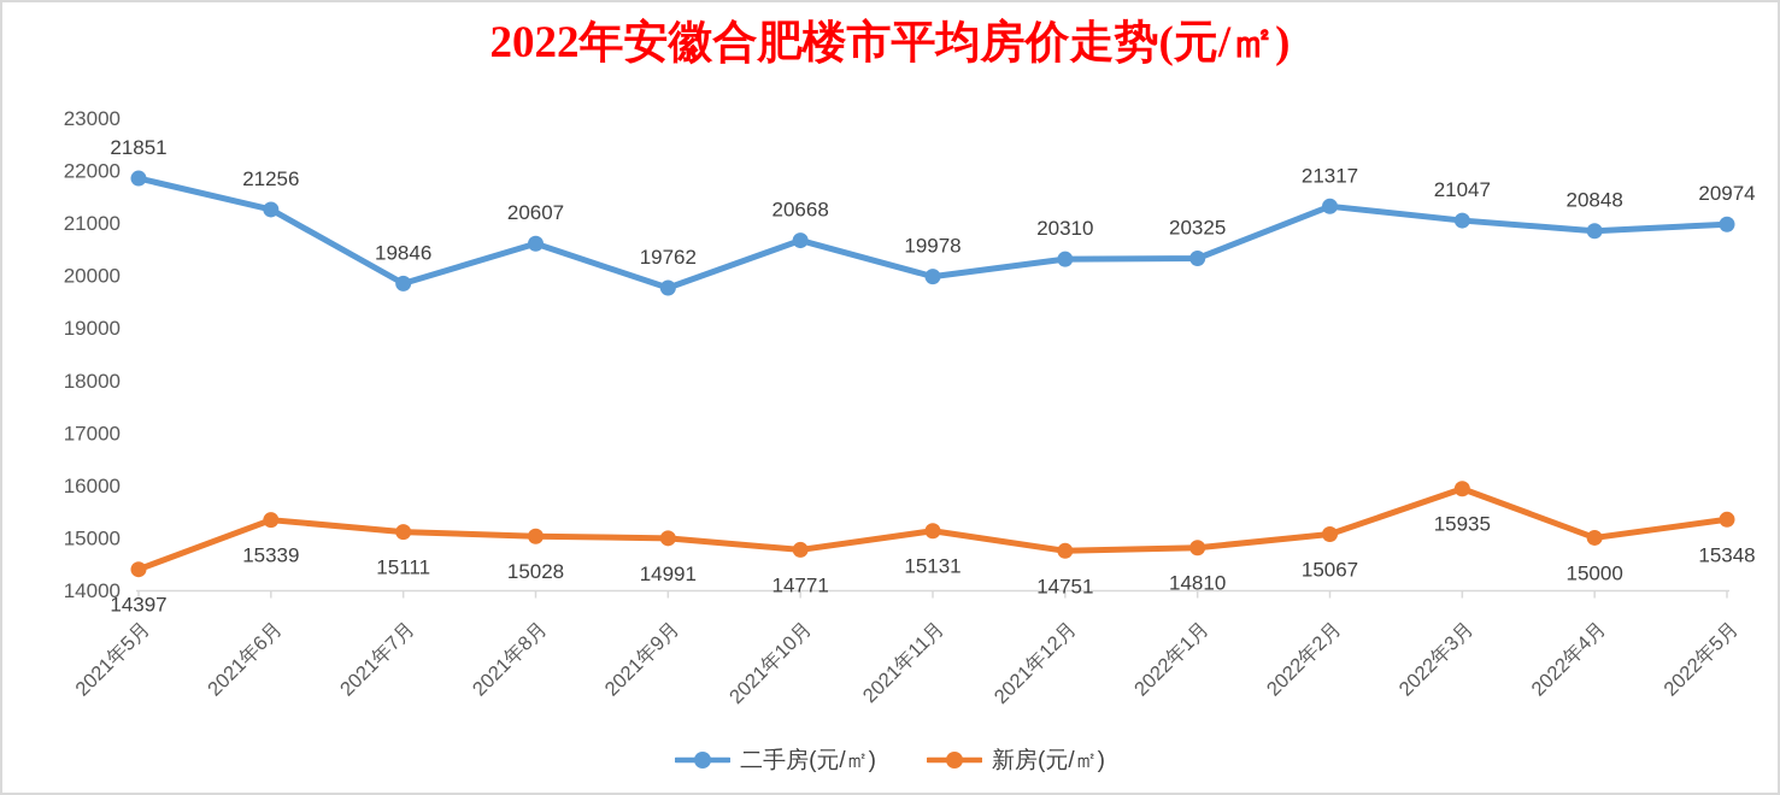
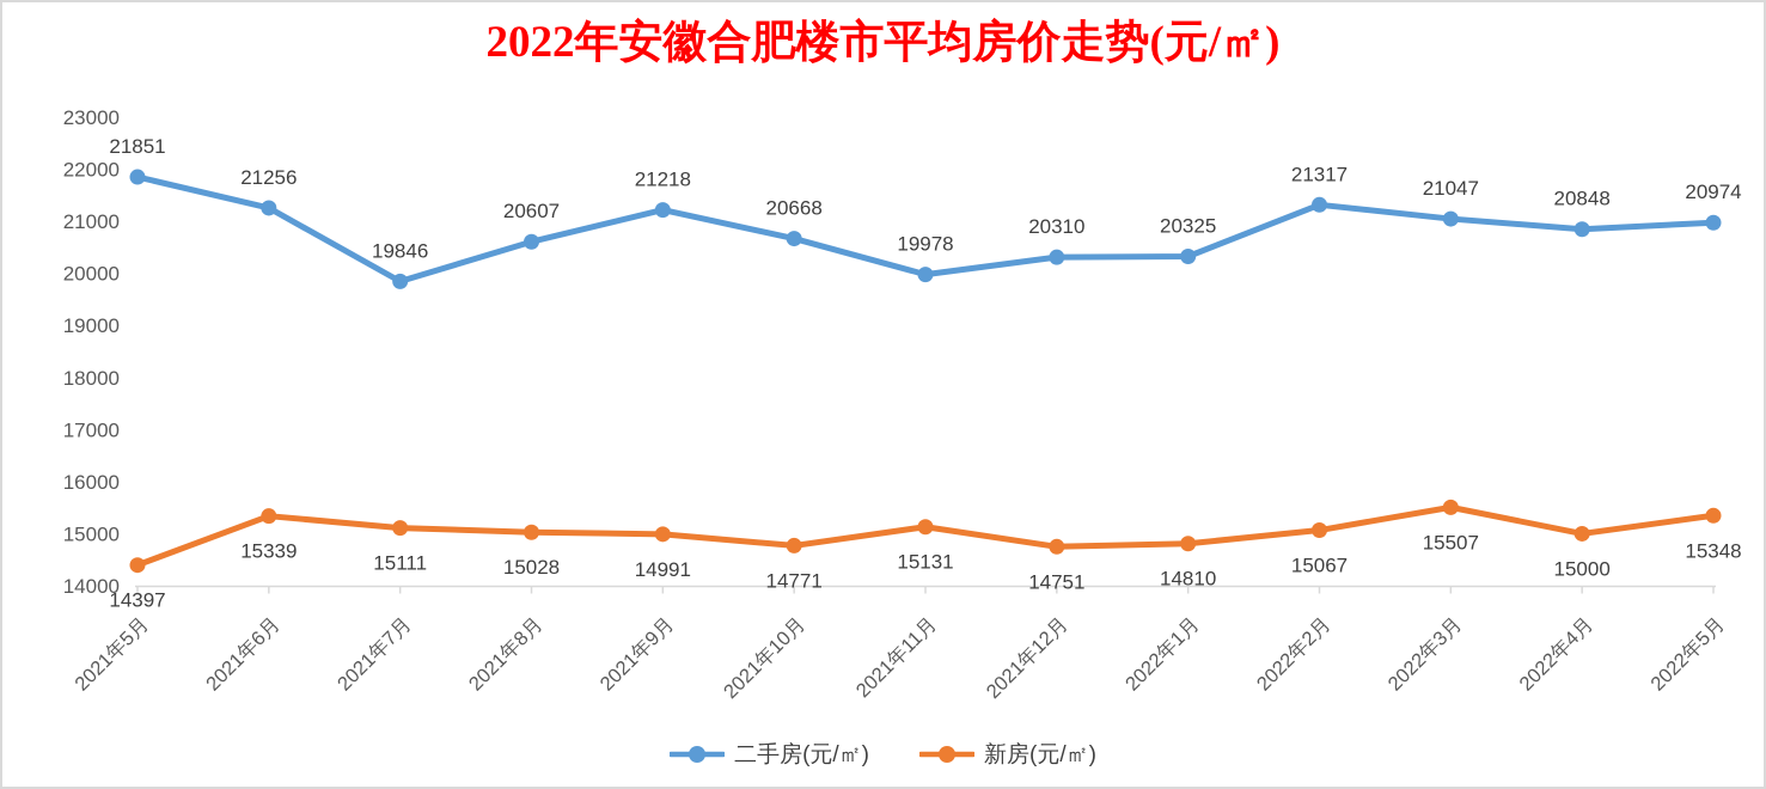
二手房(元/㎡)/2021年9月: 19762 -> 21218
新房(元/㎡)/2022年3月: 15935 -> 15507
